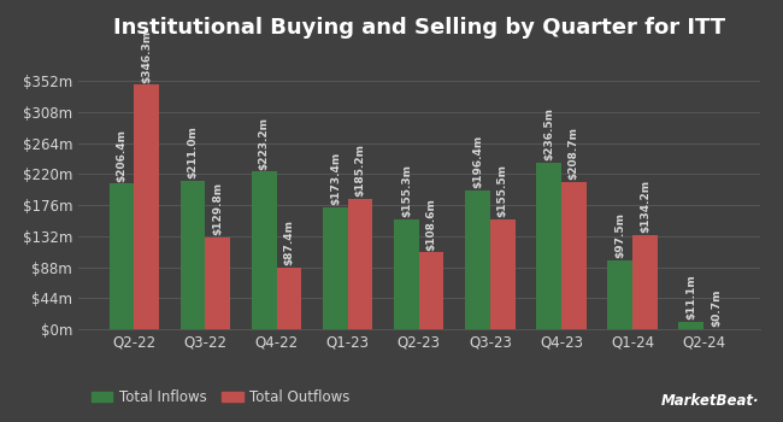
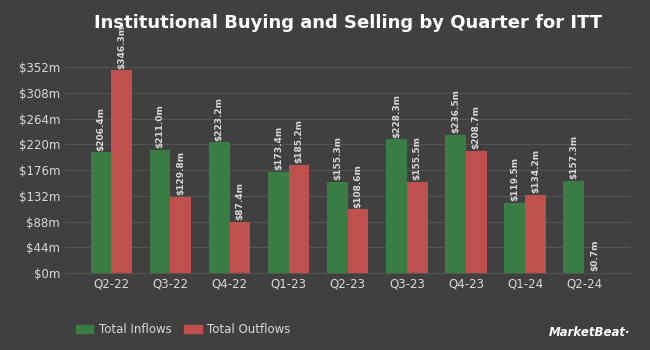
Total Inflows/Q3-23: $196.4m -> $228.3m
Total Inflows/Q1-24: $97.5m -> $119.5m
Total Inflows/Q2-24: $11.1m -> $157.3m
